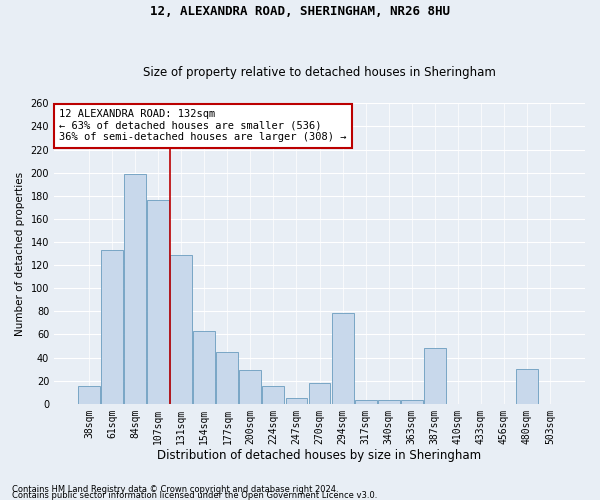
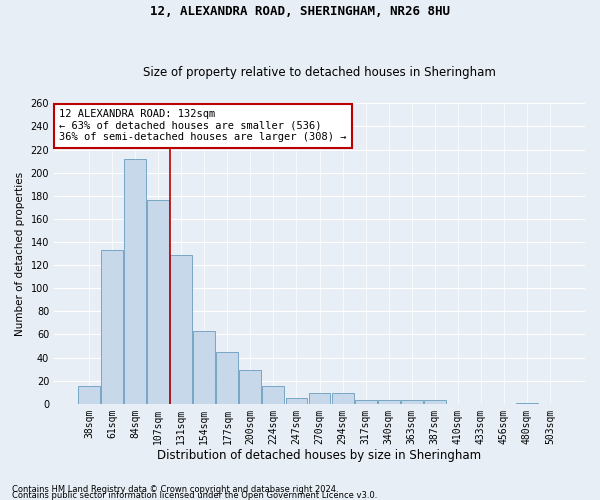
84sqm: 199 -> 212
270sqm: 18 -> 9
294sqm: 79 -> 9
387sqm: 48 -> 3
480sqm: 30 -> 1
